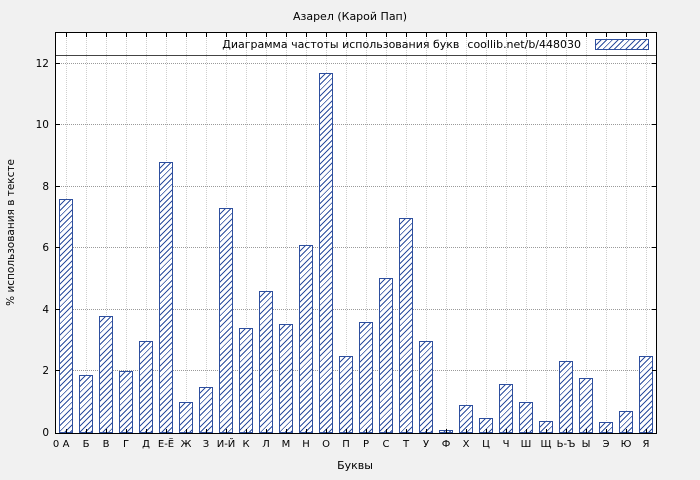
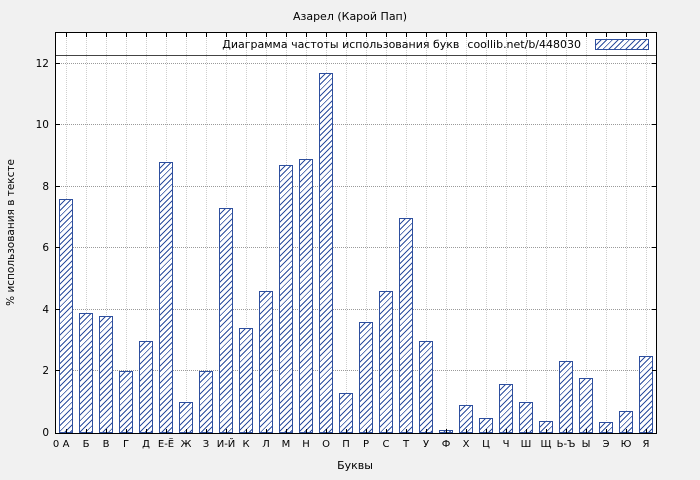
Б: 1.9 -> 3.9
З: 1.5 -> 2.0
М: 3.5 -> 8.7
Н: 6.1 -> 8.9
П: 2.5 -> 1.3
С: 5.0 -> 4.6
